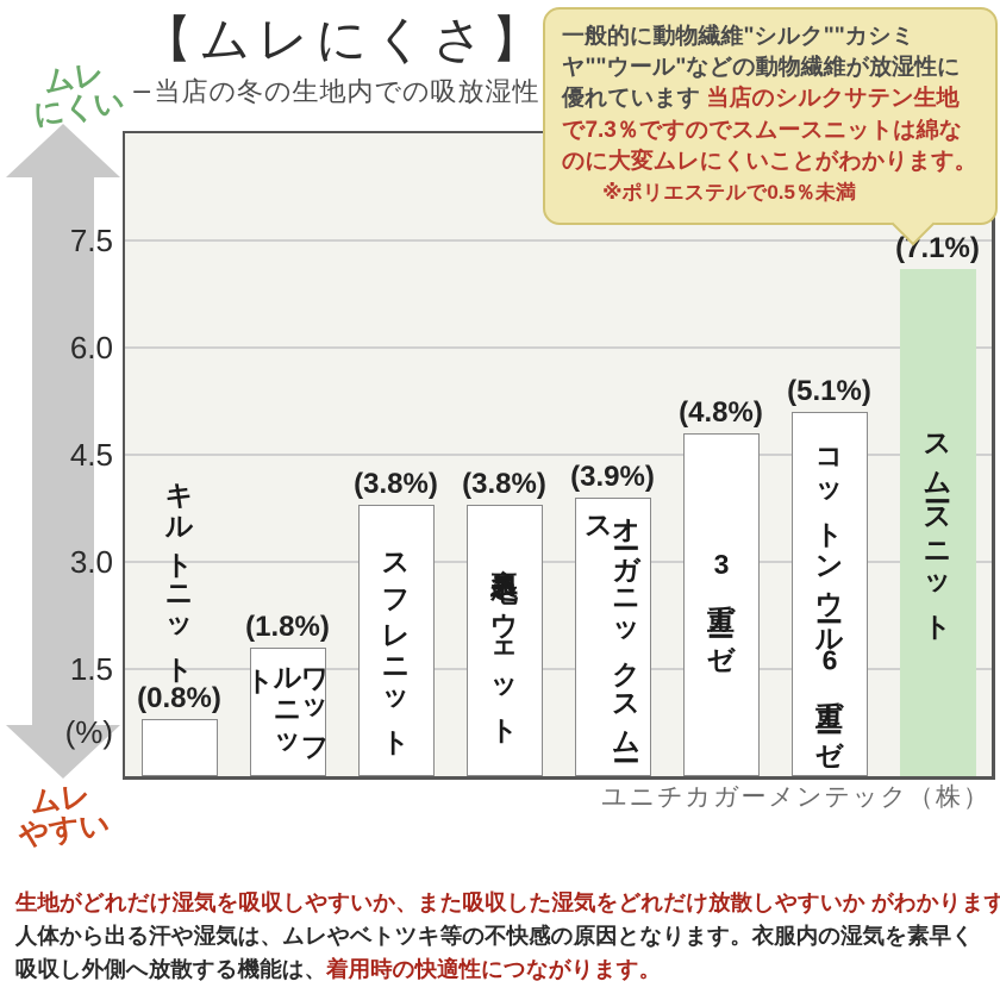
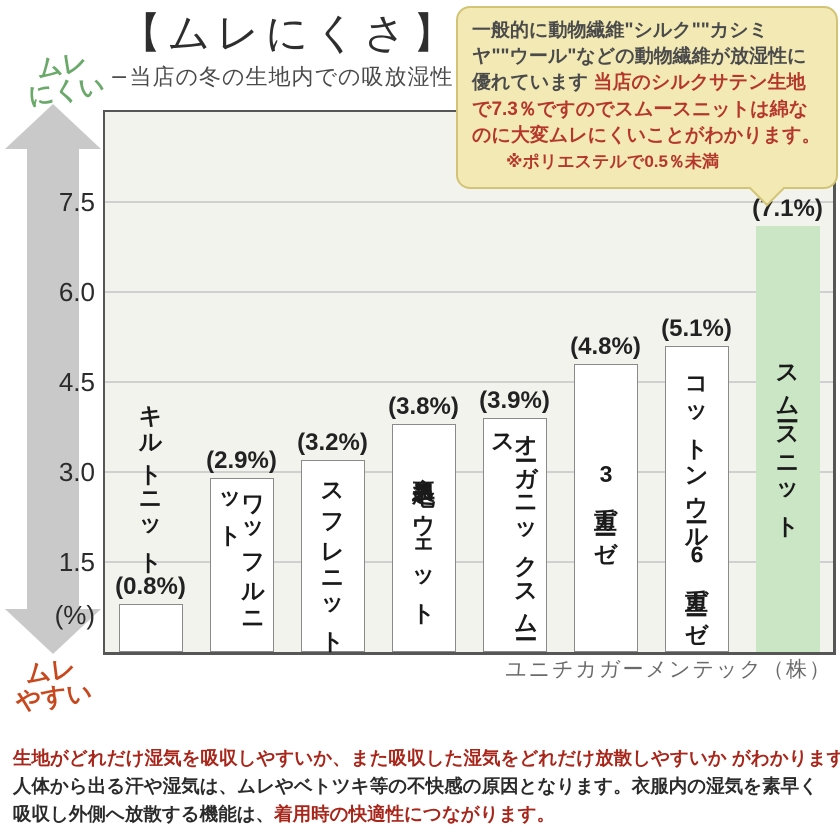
ワッフルニット: 1.8% -> 2.9%
スフレニット: 3.8% -> 3.2%
